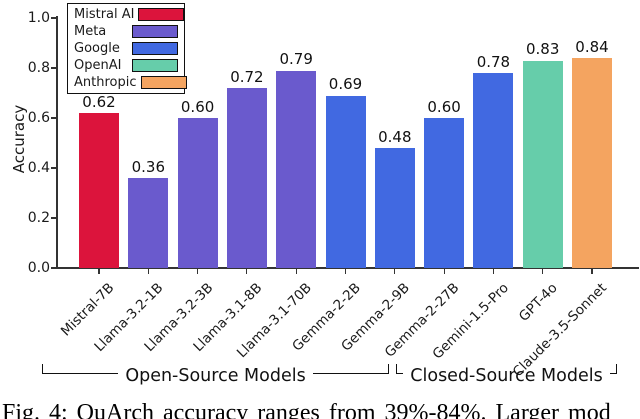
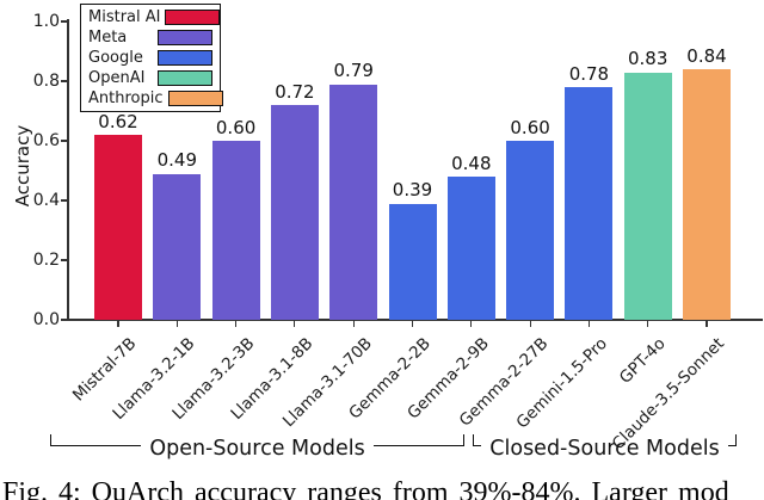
Llama-3.2-1B: 0.36 -> 0.49
Gemma-2-2B: 0.69 -> 0.39
